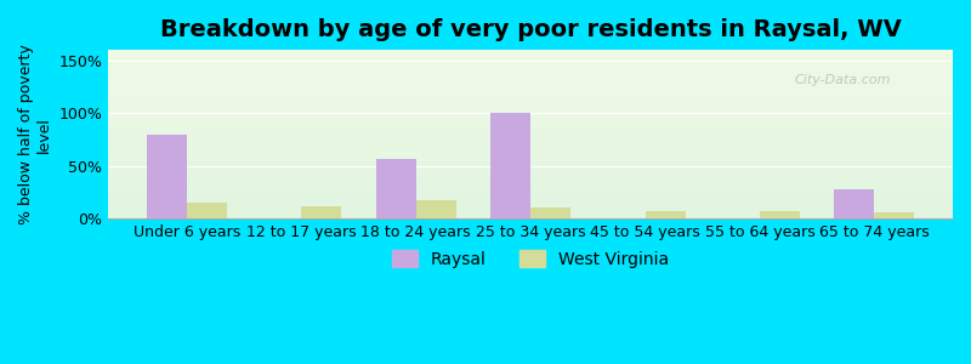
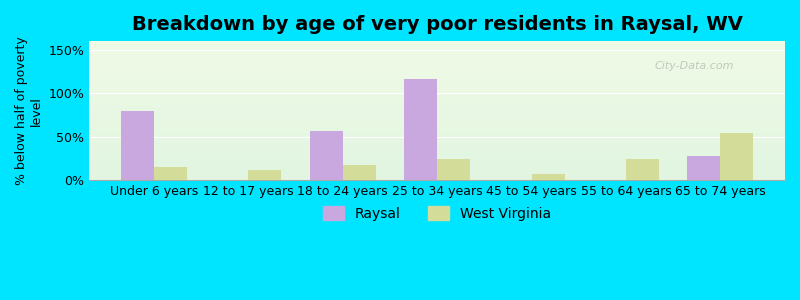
Raysal/25 to 34 years: 100% -> 116%
West Virginia/25 to 34 years: 10% -> 24%
West Virginia/55 to 64 years: 7% -> 24%
West Virginia/65 to 74 years: 6% -> 54%
